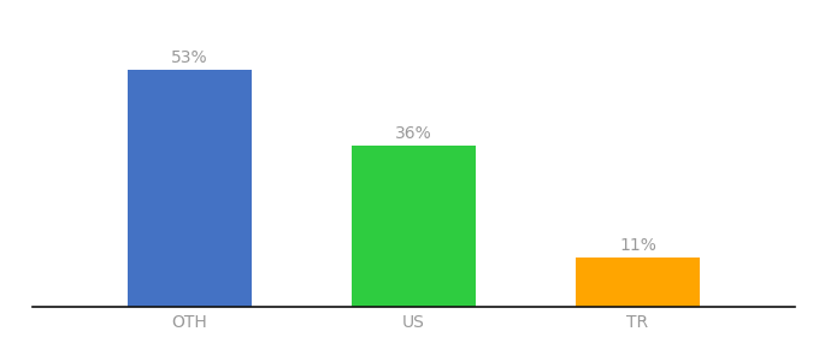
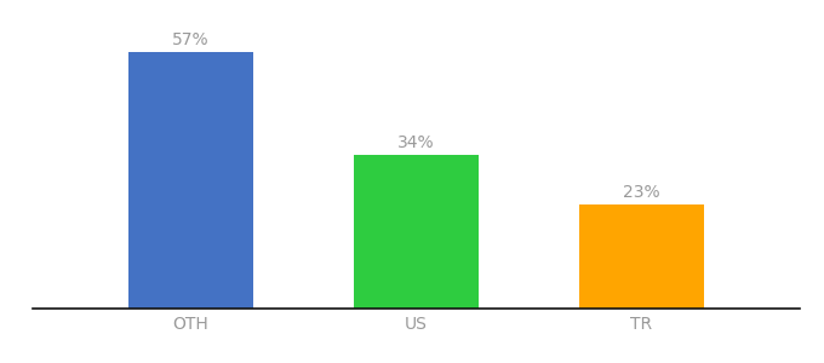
OTH: 53% -> 57%
US: 36% -> 34%
TR: 11% -> 23%
